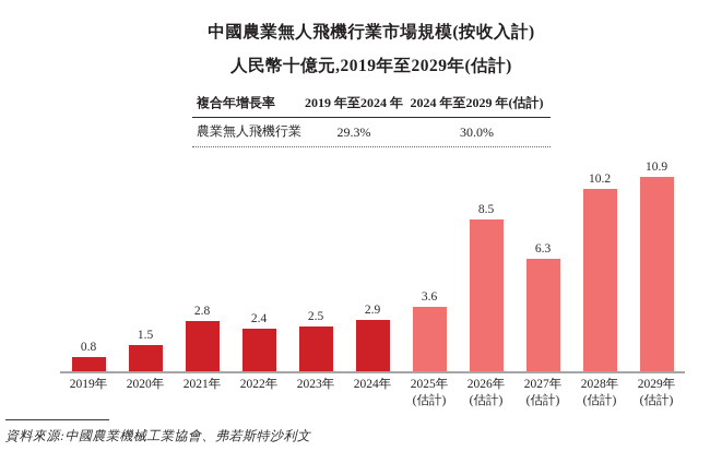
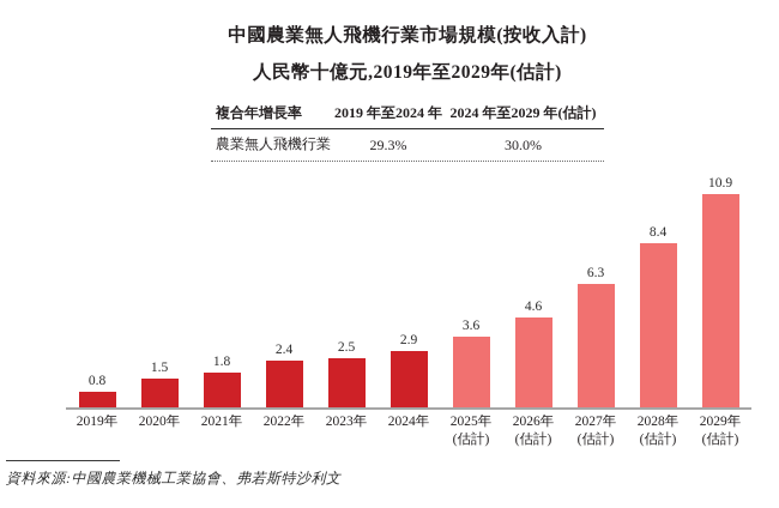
2021年: 2.8 -> 1.8
2026年: 8.5 -> 4.6
2028年: 10.2 -> 8.4
